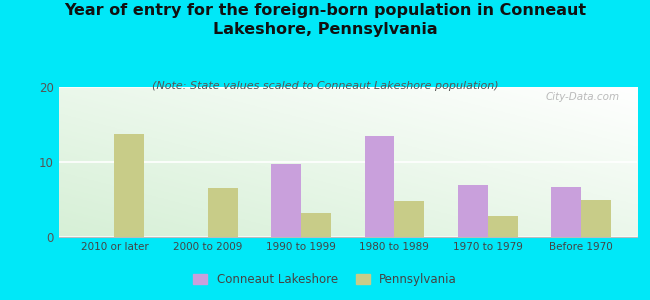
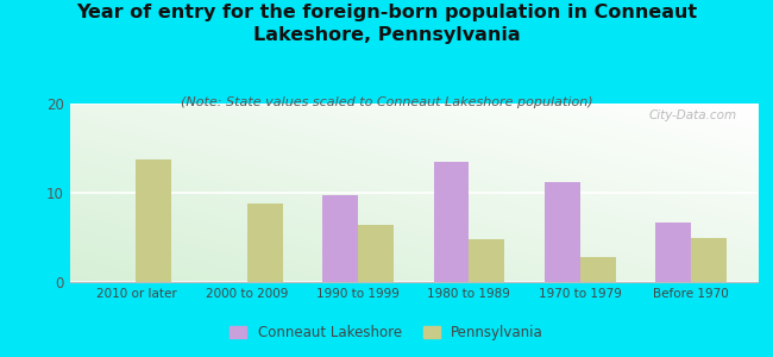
Pennsylvania/2000 to 2009: 6.6 -> 8.8
Pennsylvania/1990 to 1999: 3.2 -> 6.4
Conneaut Lakeshore/1970 to 1979: 7.0 -> 11.2
